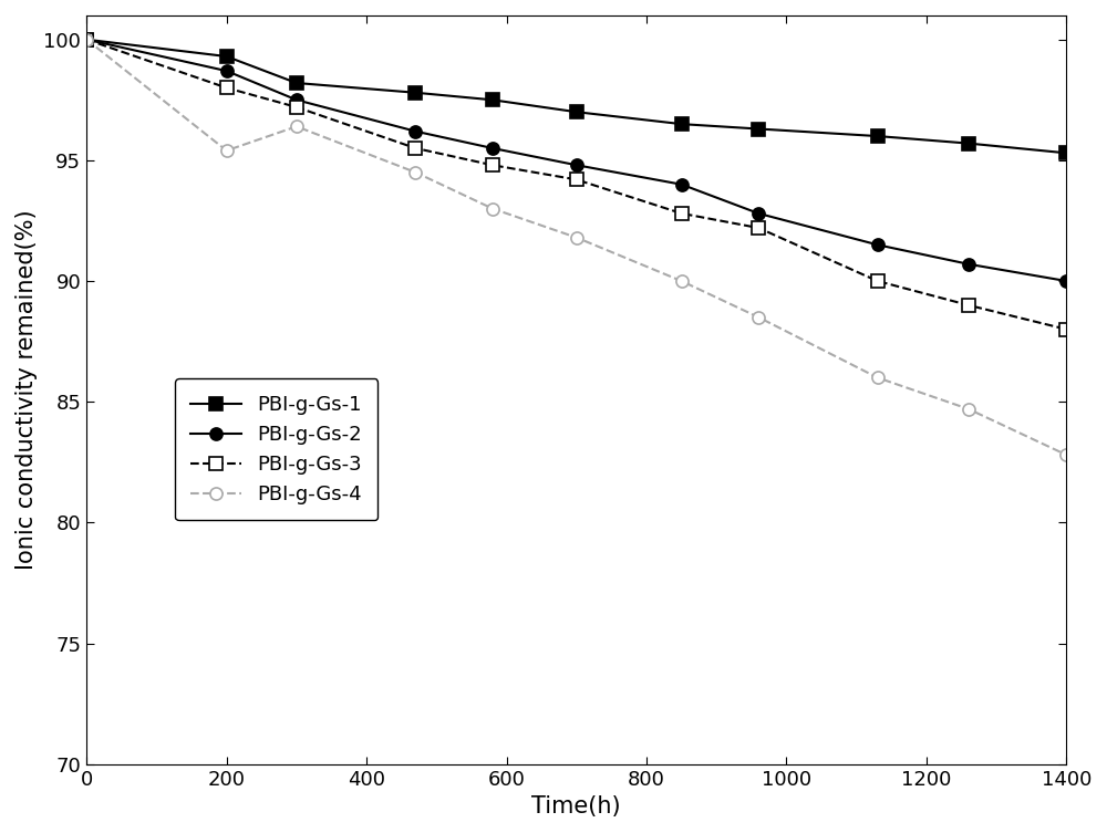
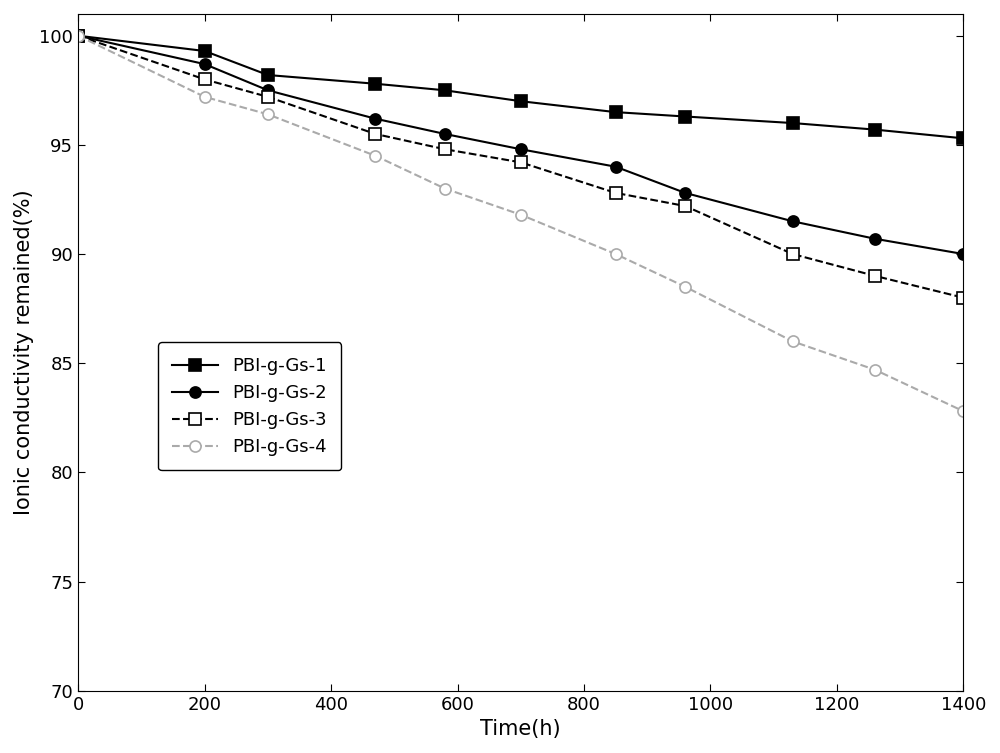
PBI-g-Gs-4/200: 95.4 -> 97.2
